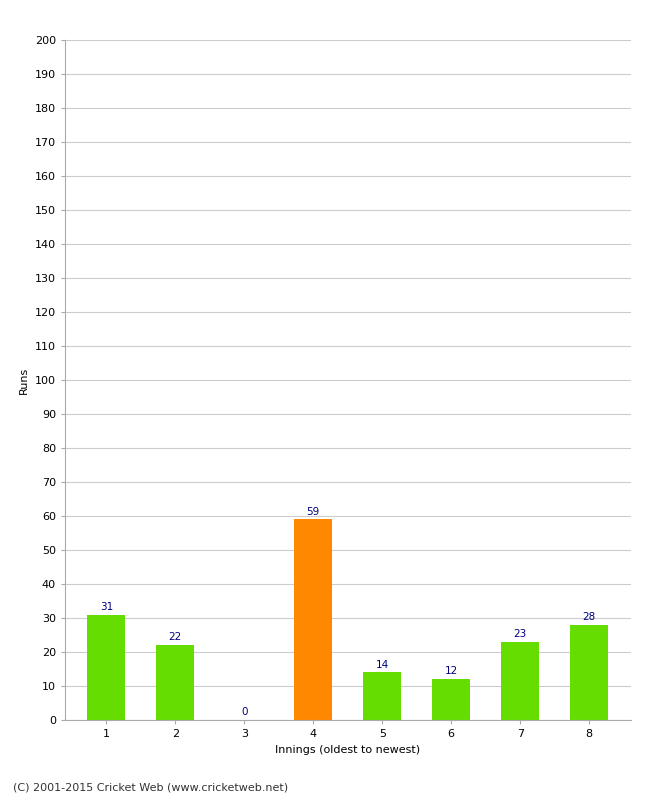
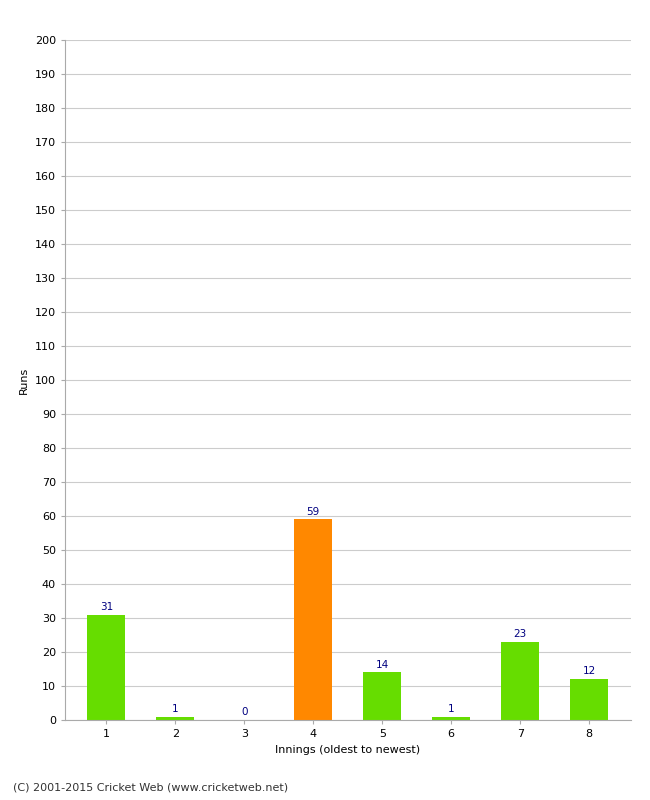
2: 22 -> 1
6: 12 -> 1
8: 28 -> 12
